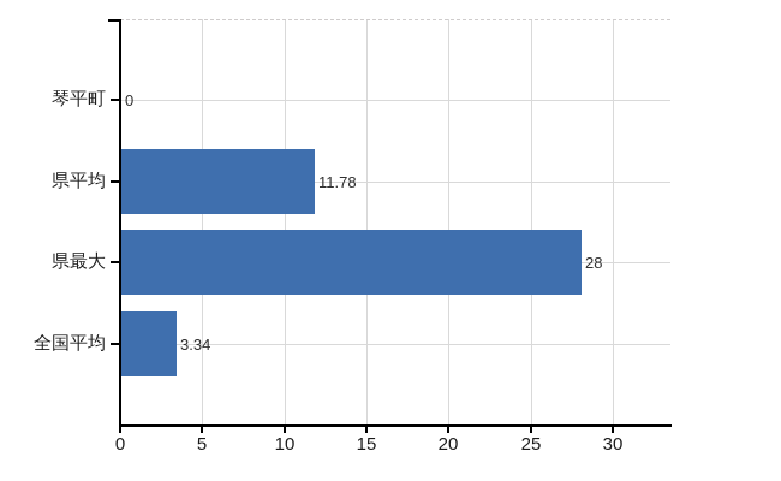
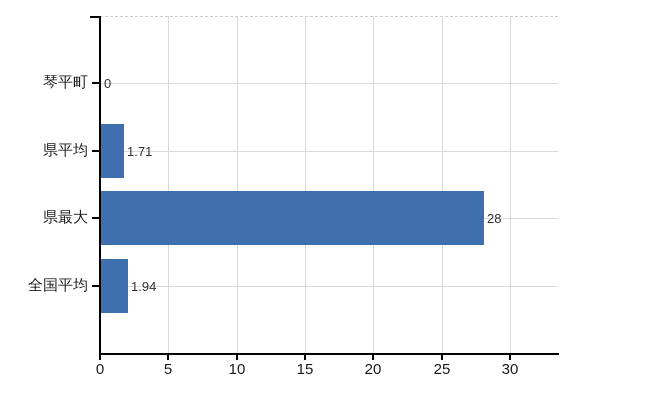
県平均: 11.78 -> 1.71
全国平均: 3.34 -> 1.94
